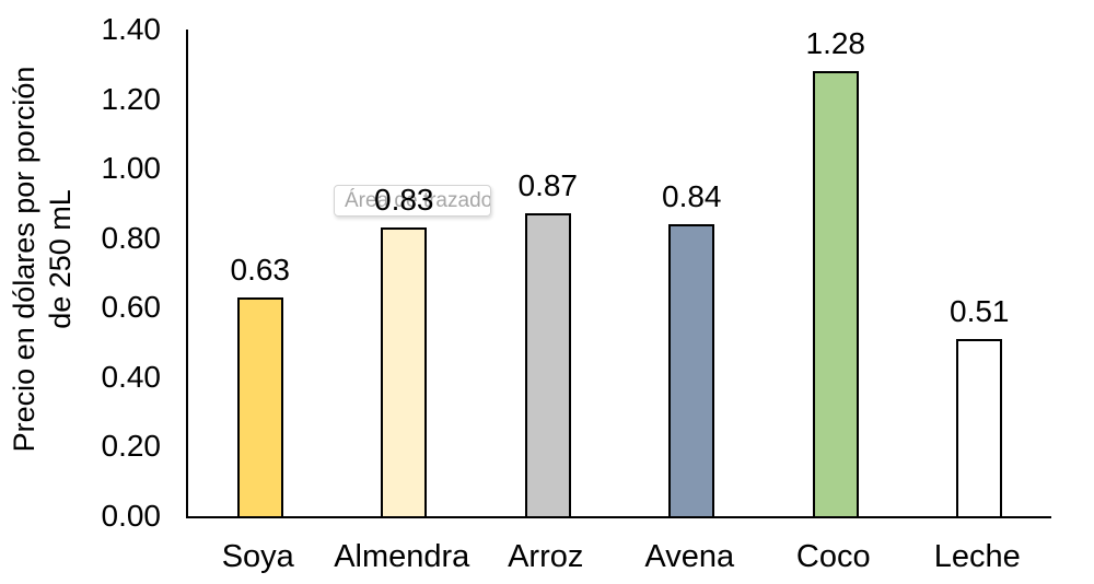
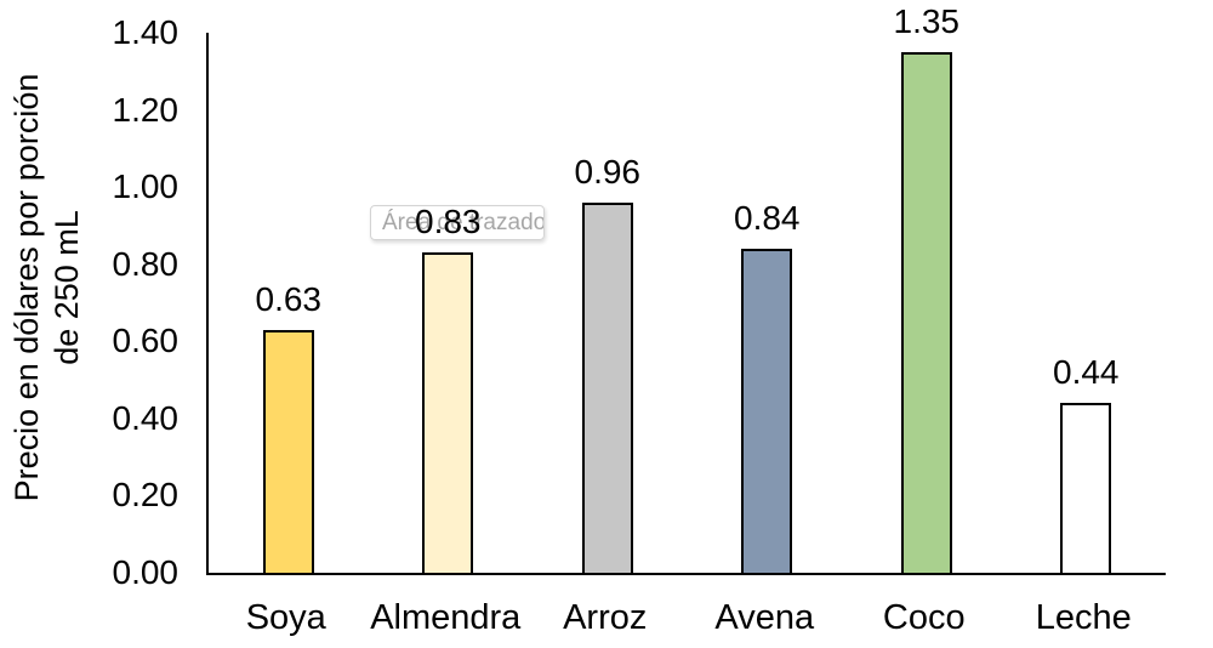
Arroz: 0.87 -> 0.96
Coco: 1.28 -> 1.35
Leche: 0.51 -> 0.44
